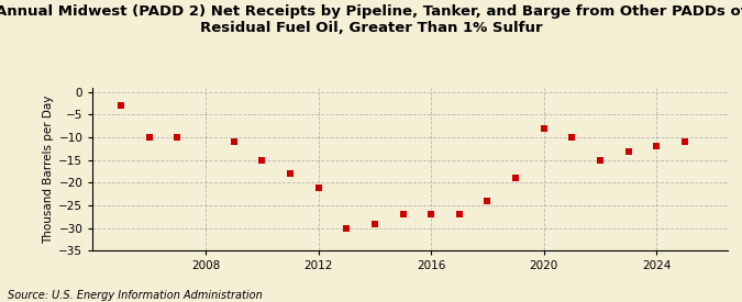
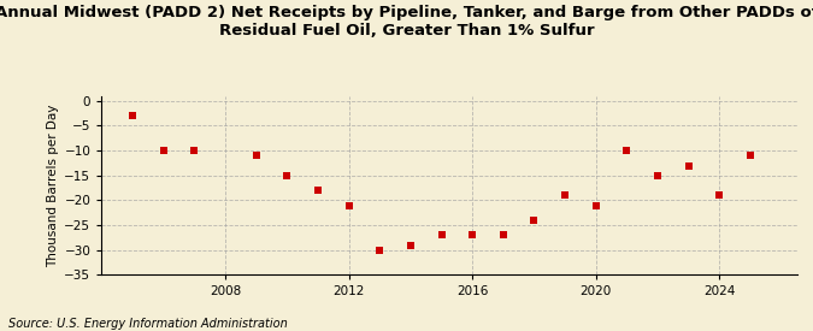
2020: -8 -> -21
2024: -12 -> -19
